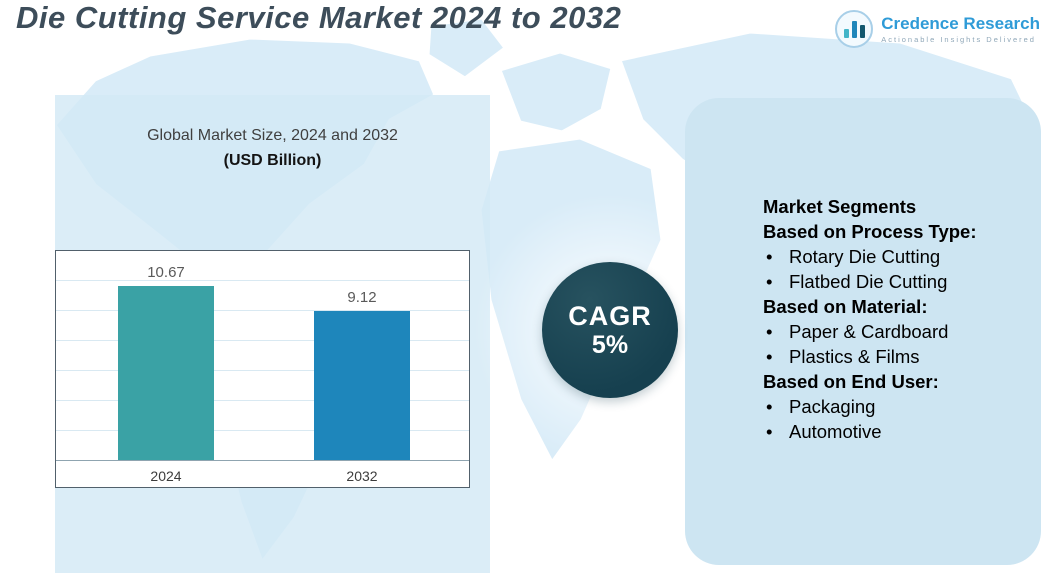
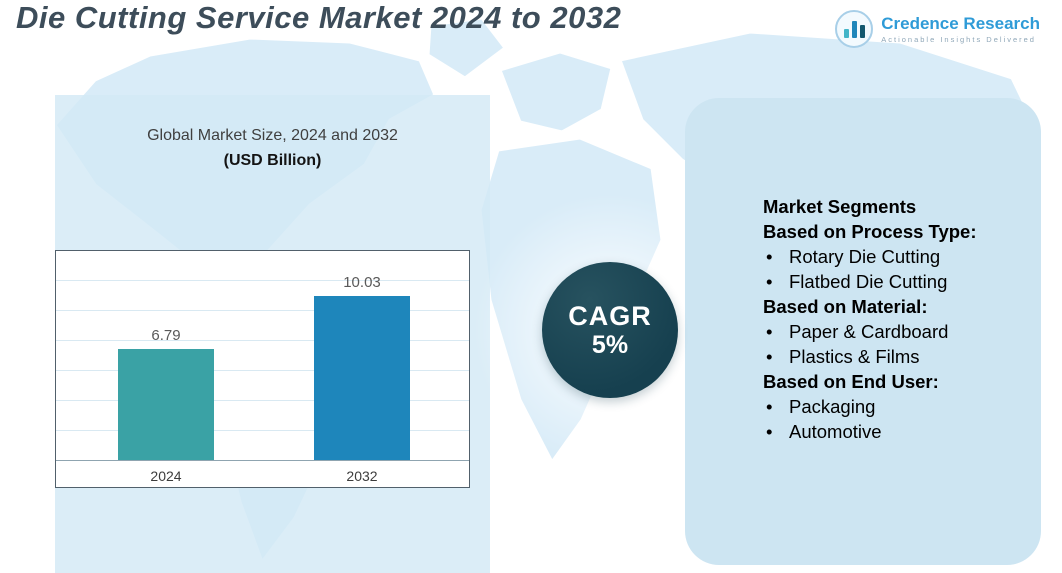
2024: 10.67 -> 6.79
2032: 9.12 -> 10.03
